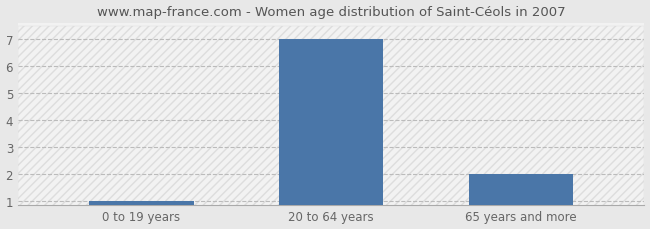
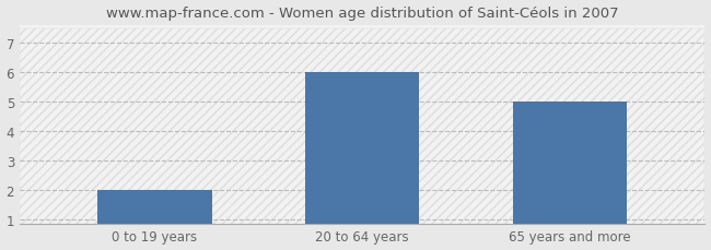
0 to 19 years: 1 -> 2
20 to 64 years: 7 -> 6
65 years and more: 2 -> 5
